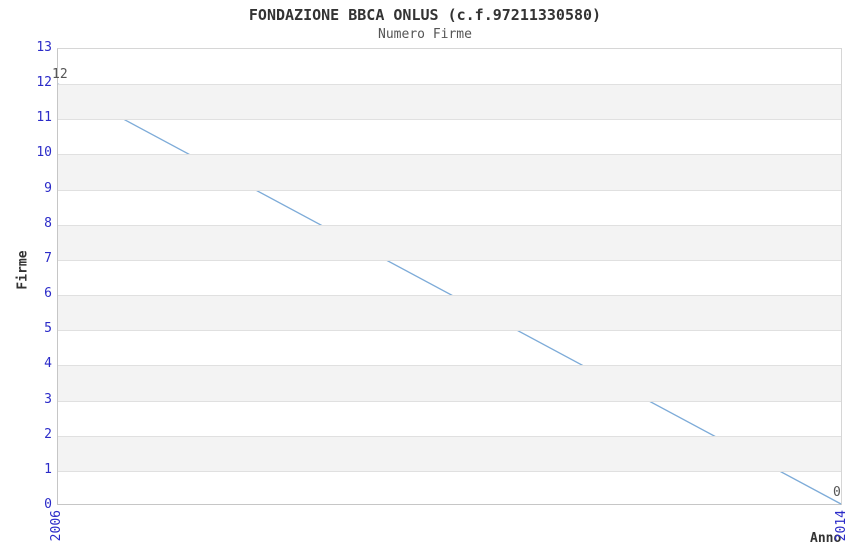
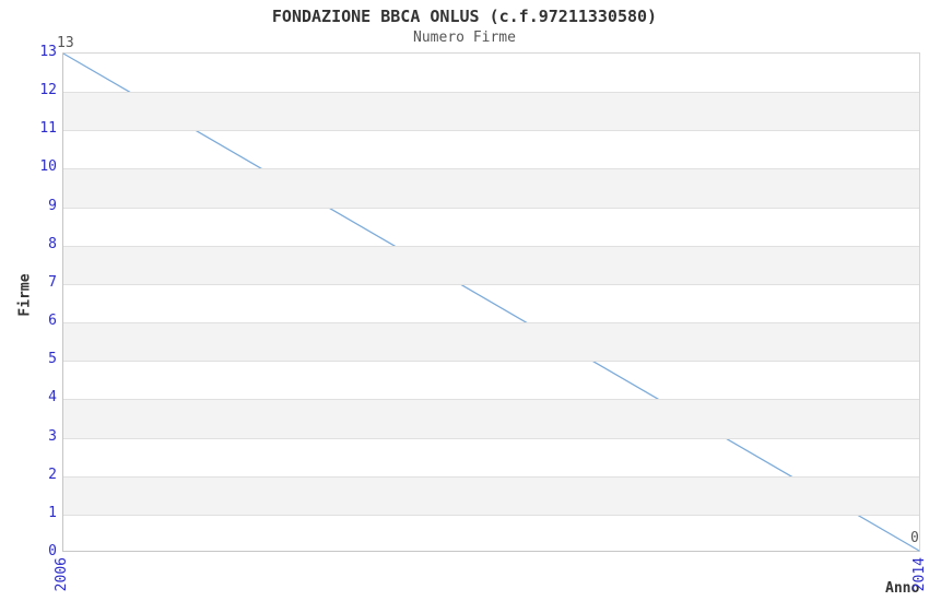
2006: 12 -> 13
